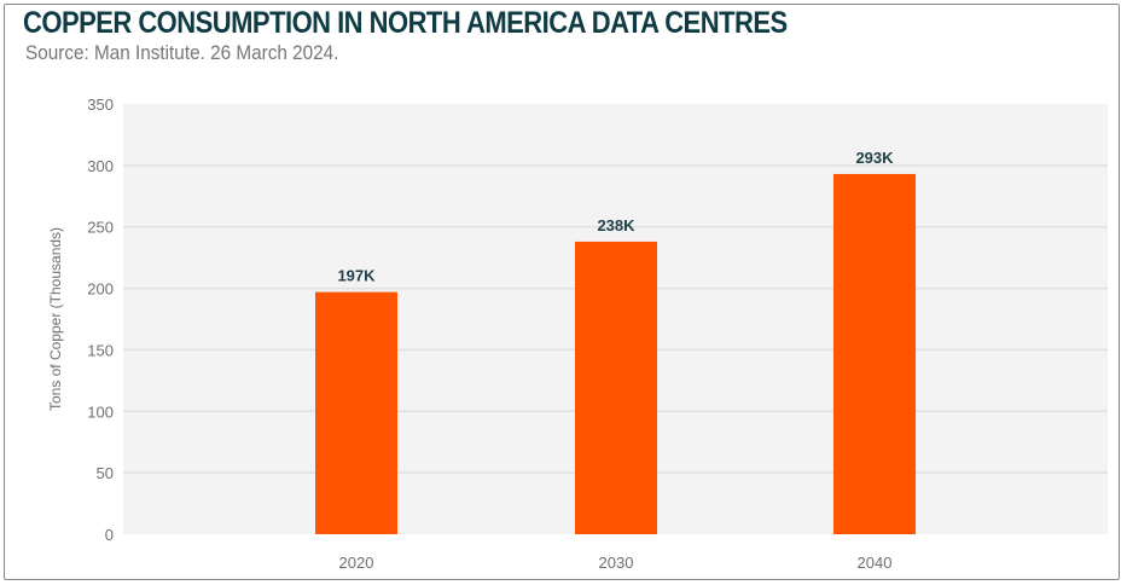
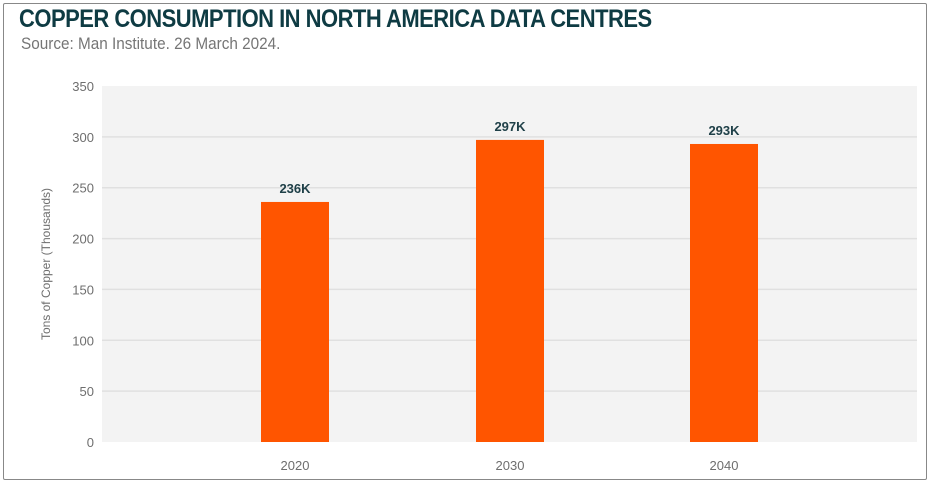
2020: 197K -> 236K
2030: 238K -> 297K
